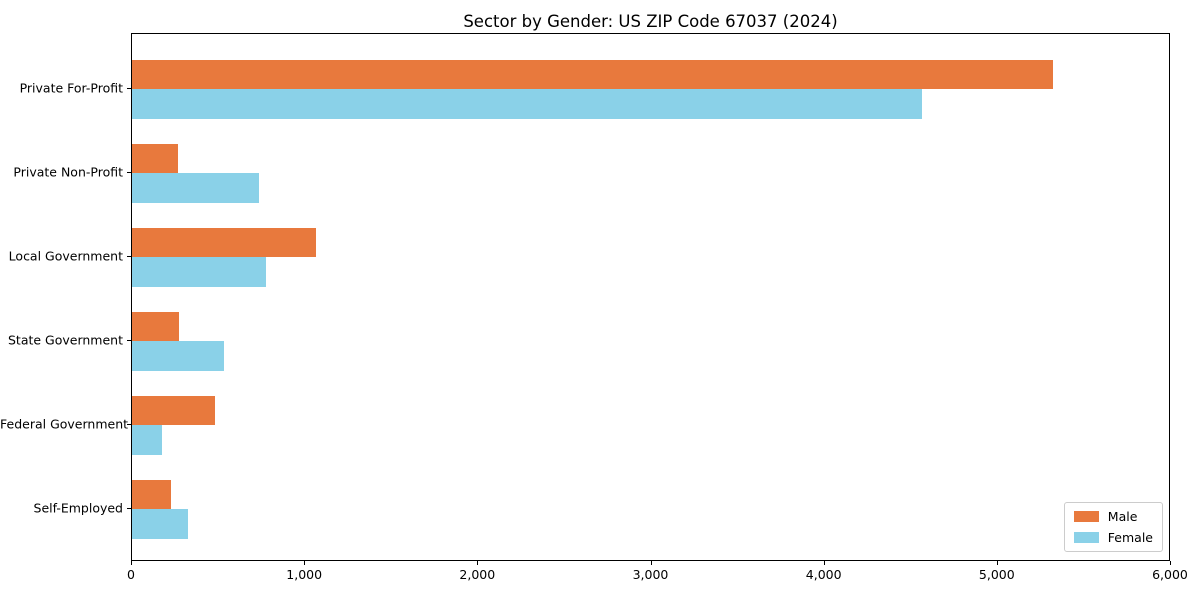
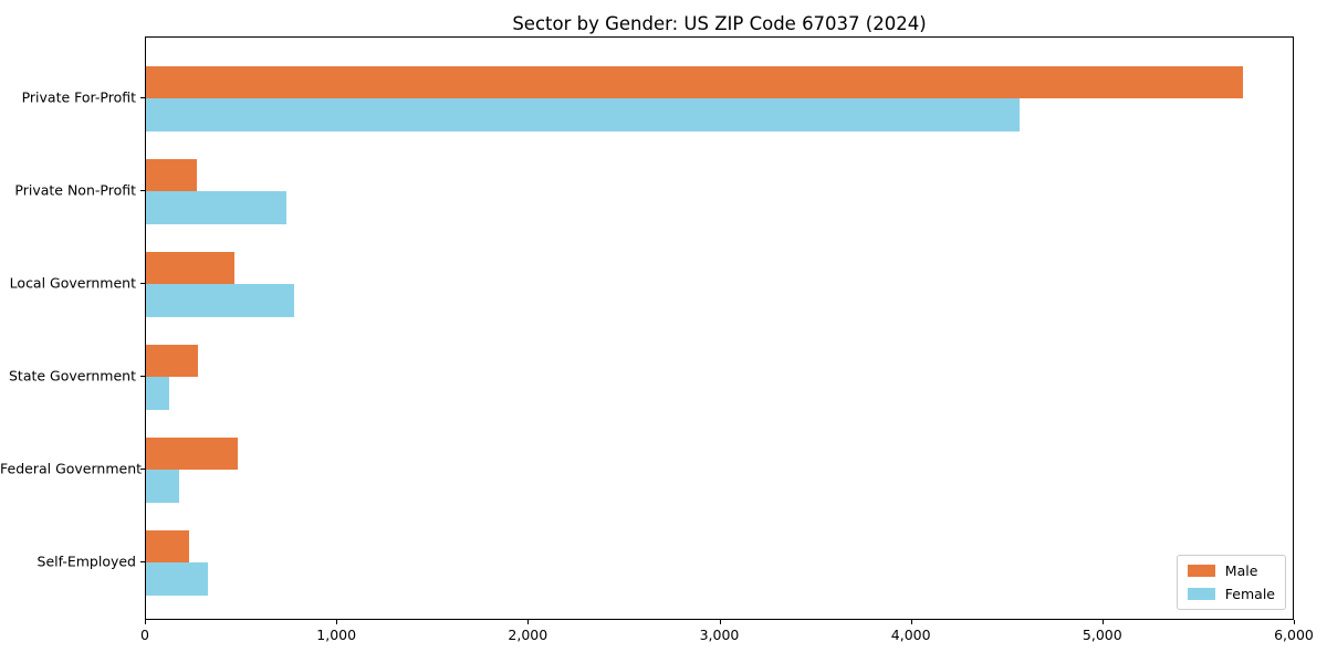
Male/Private For-Profit: 5320 -> 5730
Male/Local Government: 1060 -> 460
Female/State Government: 530 -> 120
